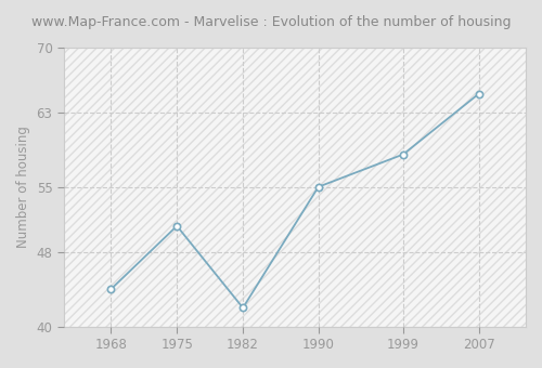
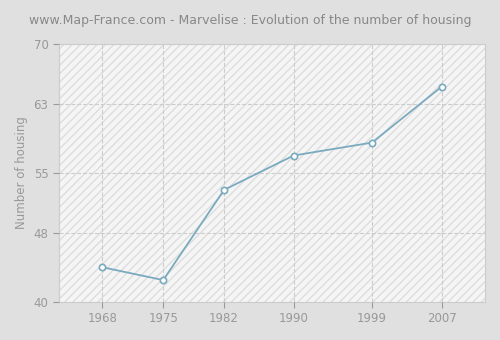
1975: 50.8 -> 42.5
1982: 42.0 -> 53.0
1990: 55.0 -> 57.0
